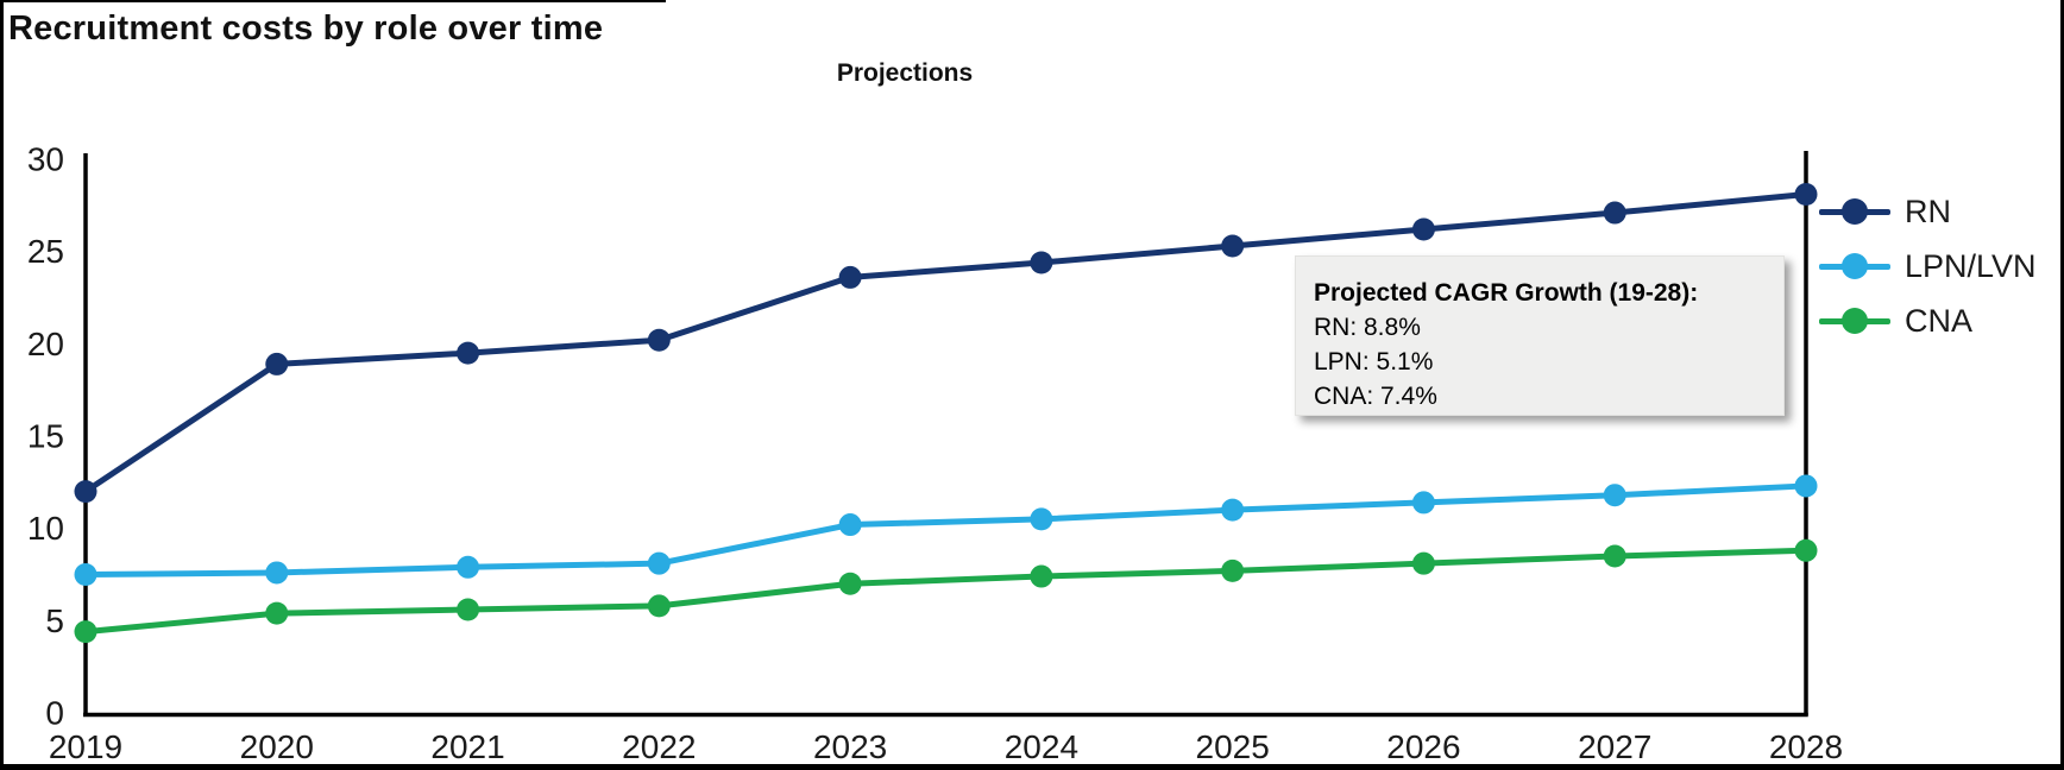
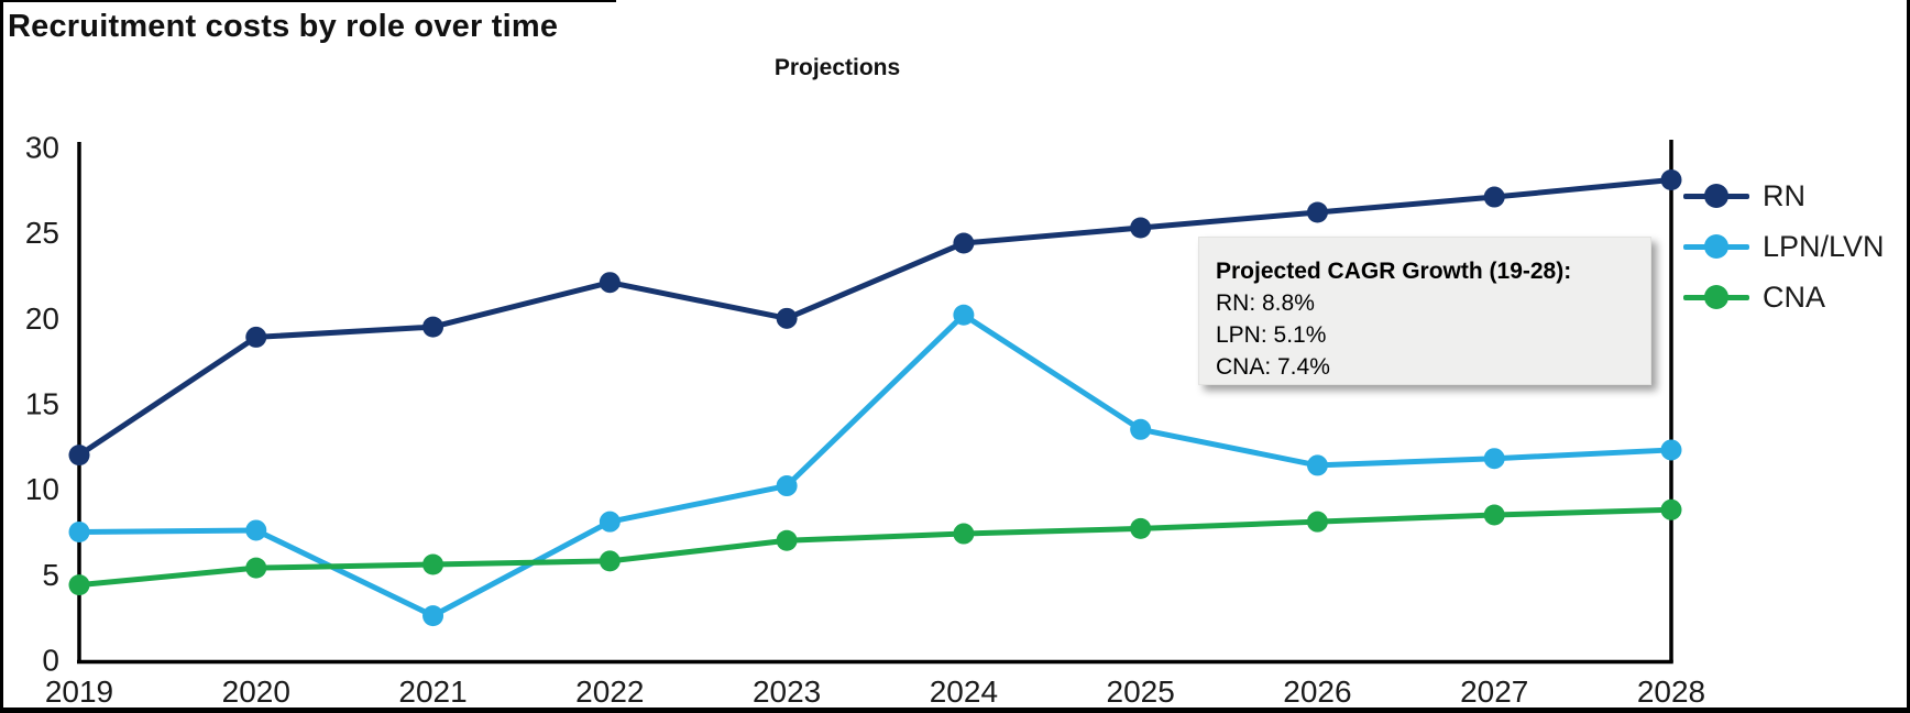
LPN/LVN/2021: 7.9 -> 2.6
RN/2022: 20.2 -> 22.1
RN/2023: 23.6 -> 20.0
LPN/LVN/2024: 10.5 -> 20.2
LPN/LVN/2025: 11.0 -> 13.5
